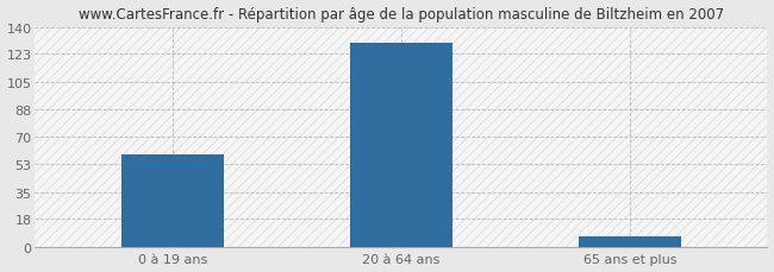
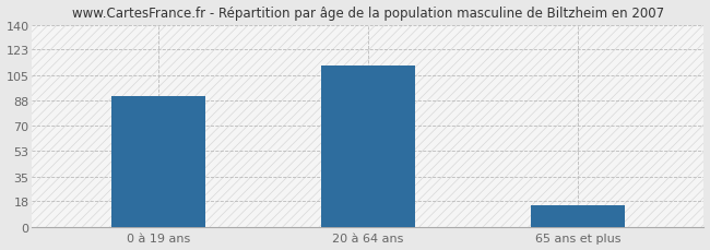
0 à 19 ans: 59 -> 91
20 à 64 ans: 130 -> 112
65 ans et plus: 7 -> 15
